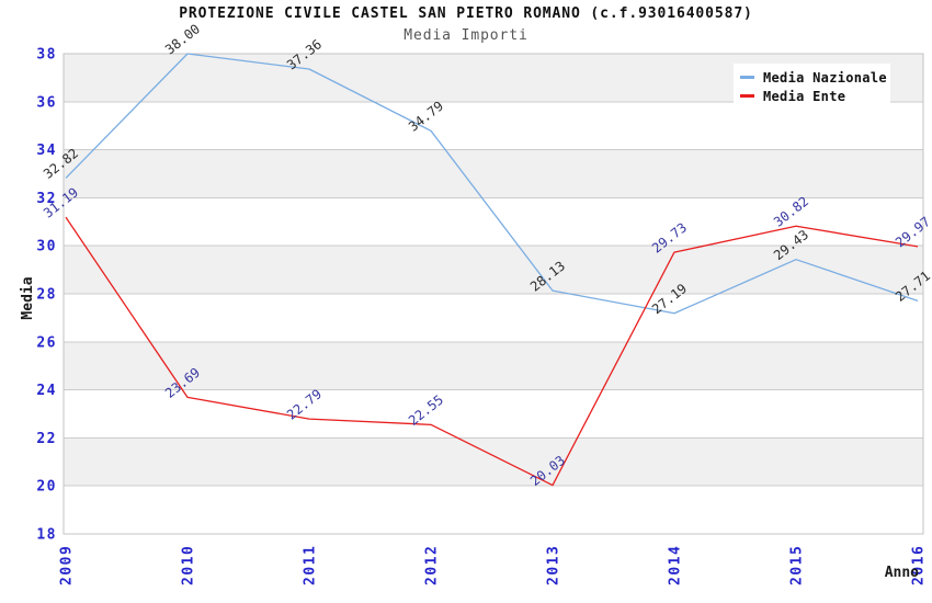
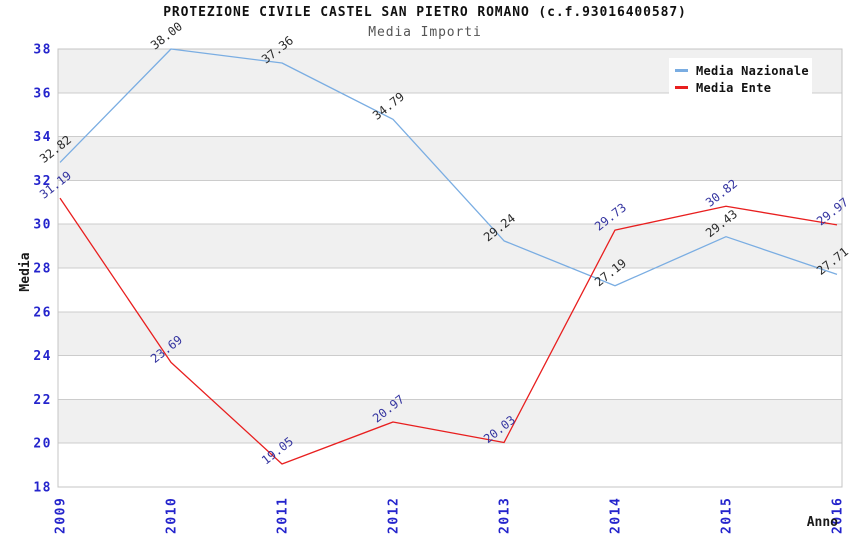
Media Ente/2011: 22.79 -> 19.05
Media Ente/2012: 22.55 -> 20.97
Media Nazionale/2013: 28.13 -> 29.24
